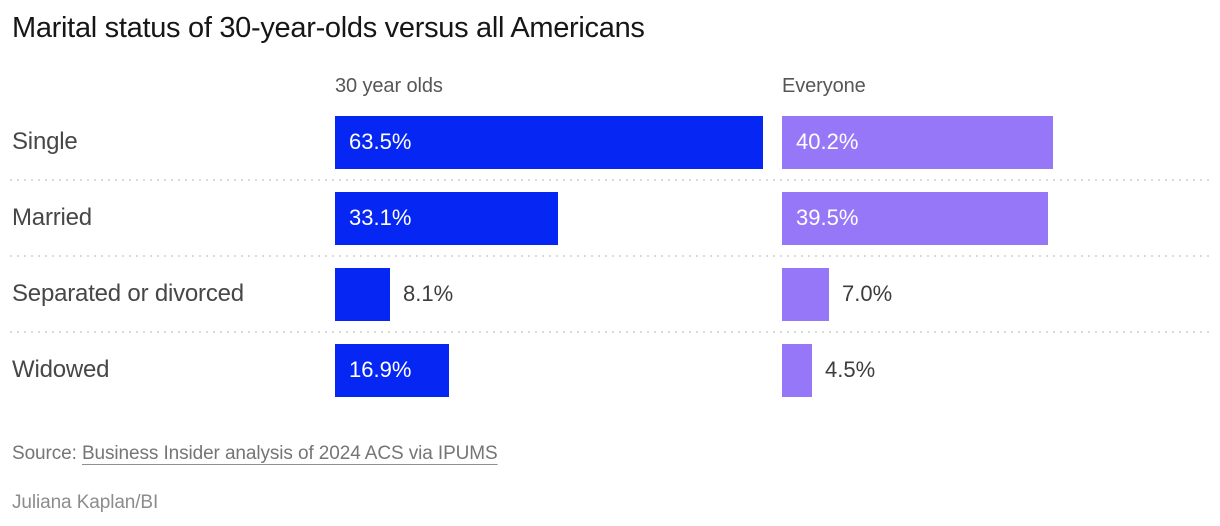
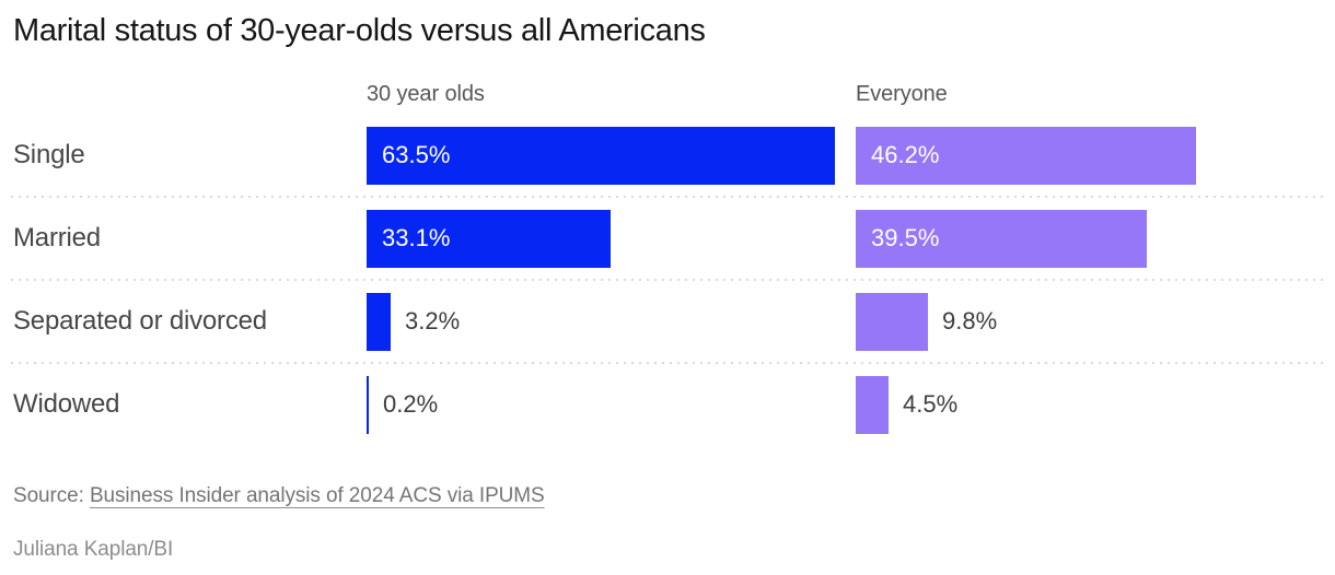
Everyone/Single: 40.2% -> 46.2%
30 year olds/Separated or divorced: 8.1% -> 3.2%
Everyone/Separated or divorced: 7.0% -> 9.8%
30 year olds/Widowed: 16.9% -> 0.2%
